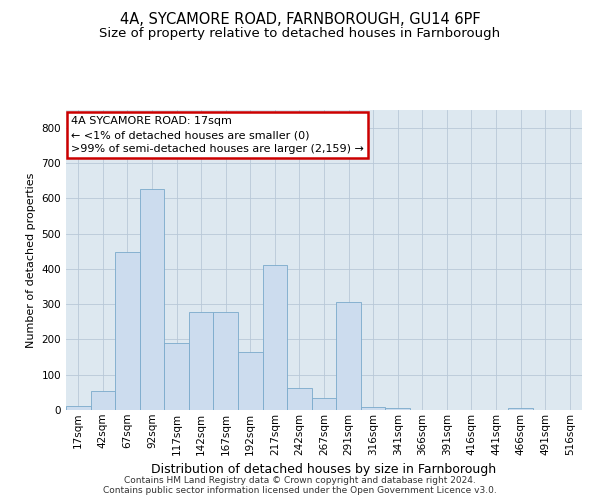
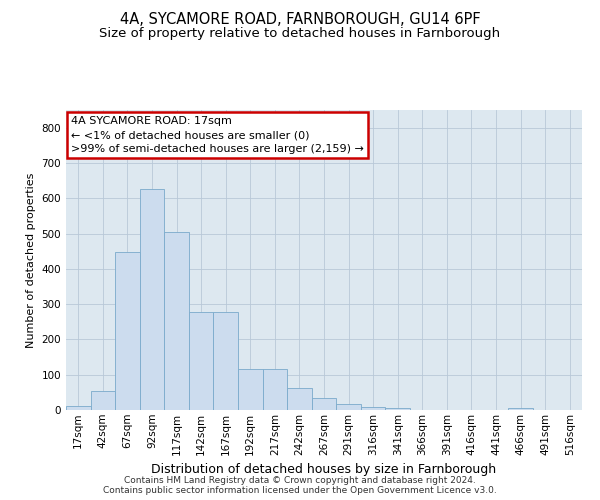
117sqm: 190 -> 505
192sqm: 165 -> 115
217sqm: 410 -> 115
291sqm: 305 -> 18
